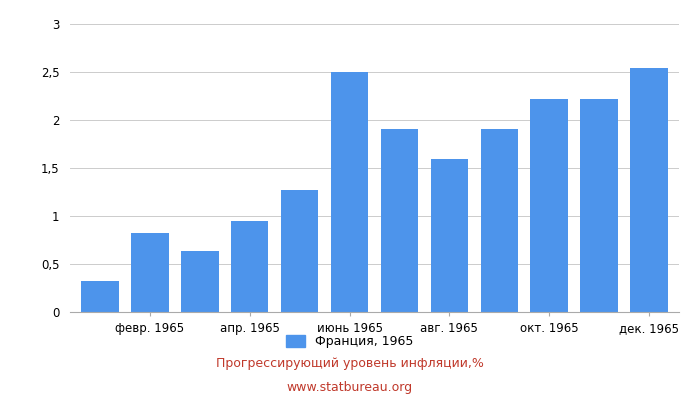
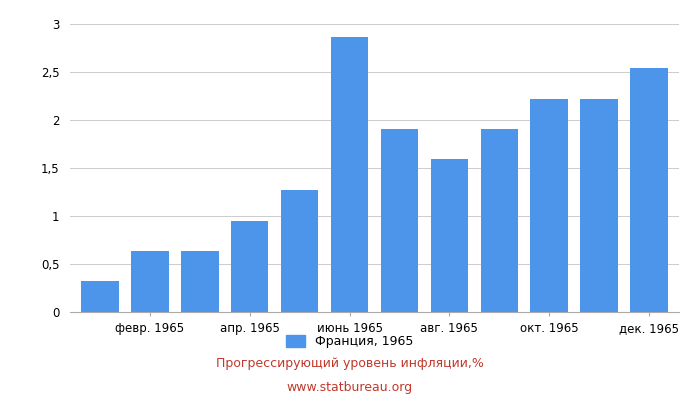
февр. 1965: 0,82 -> 0,64
июнь 1965: 2,50 -> 2,86
